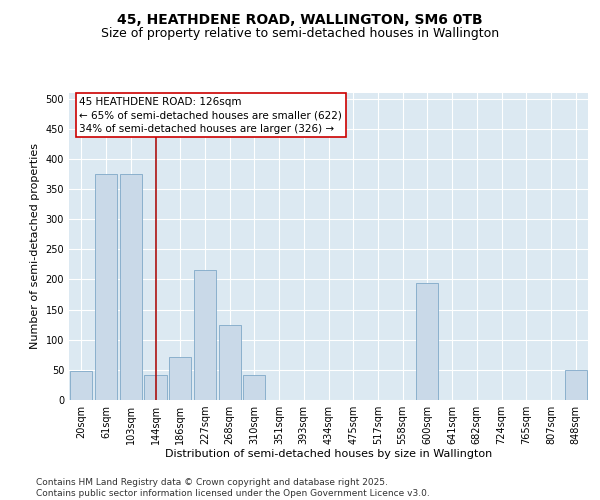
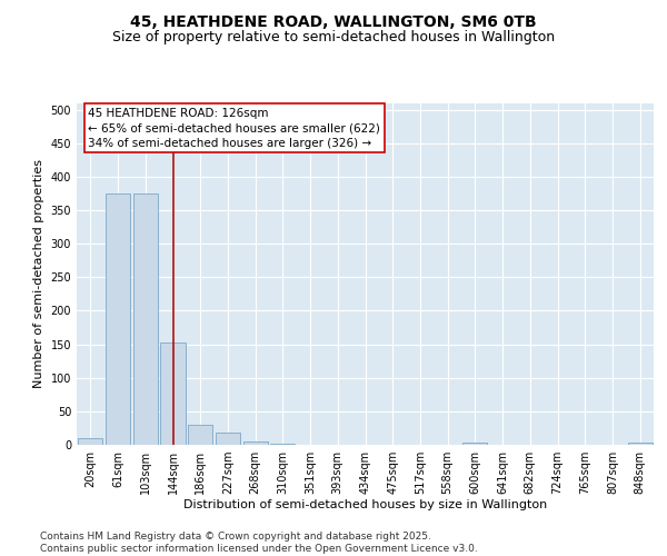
20sqm: 48 -> 10
144sqm: 42 -> 153
186sqm: 72 -> 30
227sqm: 216 -> 18
268sqm: 124 -> 5
310sqm: 42 -> 1
600sqm: 194 -> 3
848sqm: 50 -> 3
